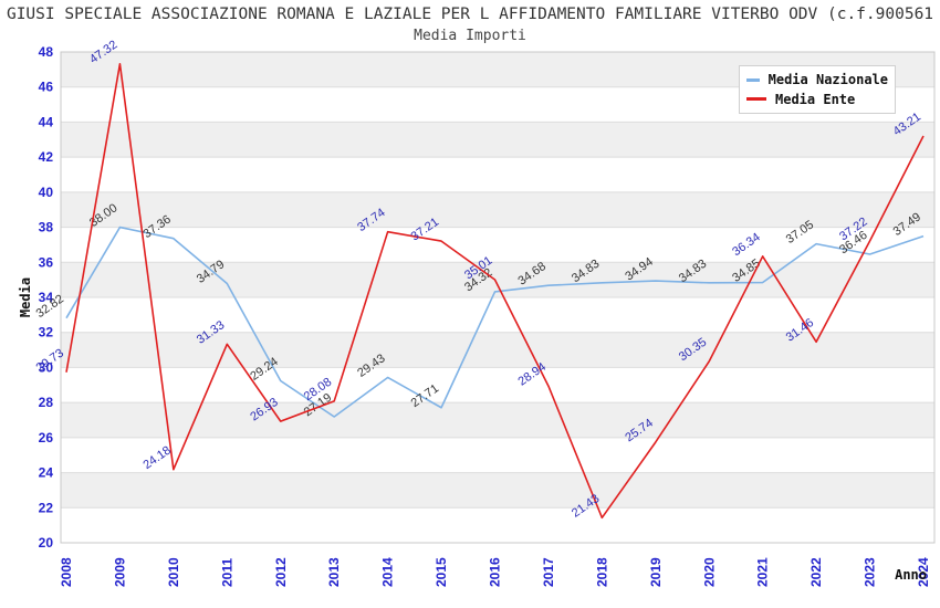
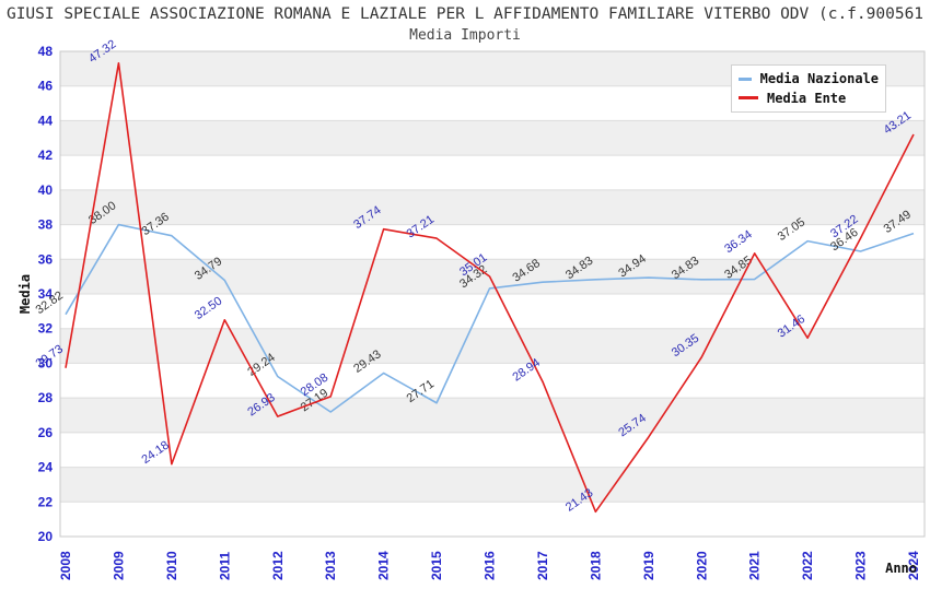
Media Ente/2011: 31.33 -> 32.50
